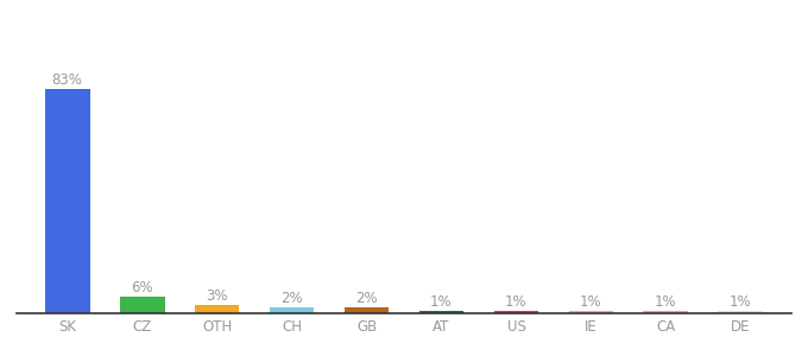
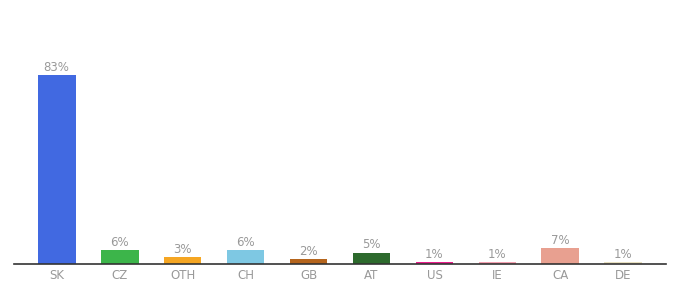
CH: 2% -> 6%
AT: 1% -> 5%
CA: 1% -> 7%
